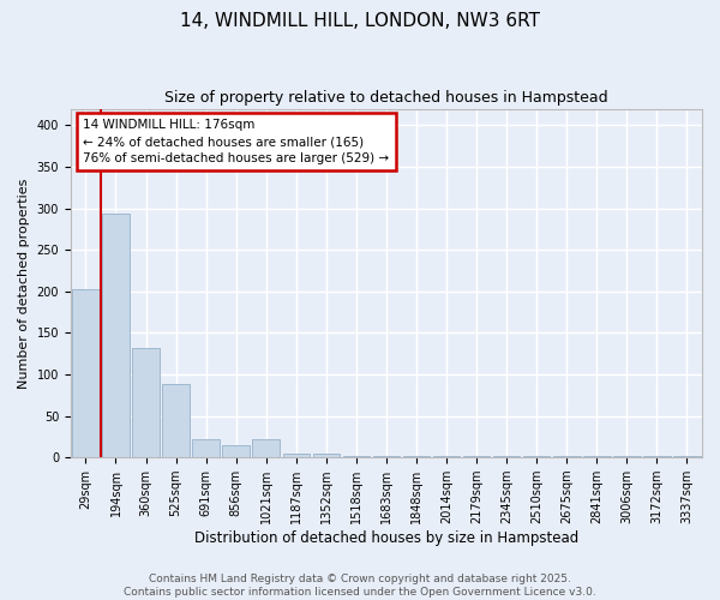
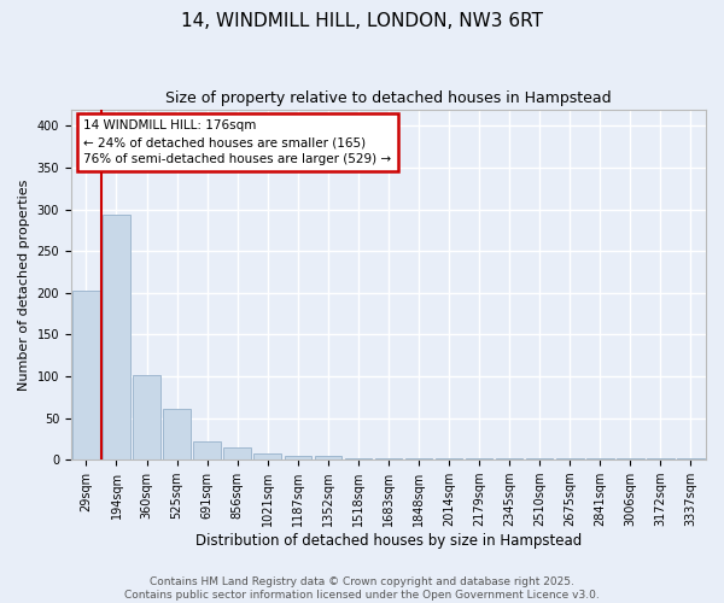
360sqm: 132 -> 101
525sqm: 88 -> 61
1021sqm: 22 -> 8
